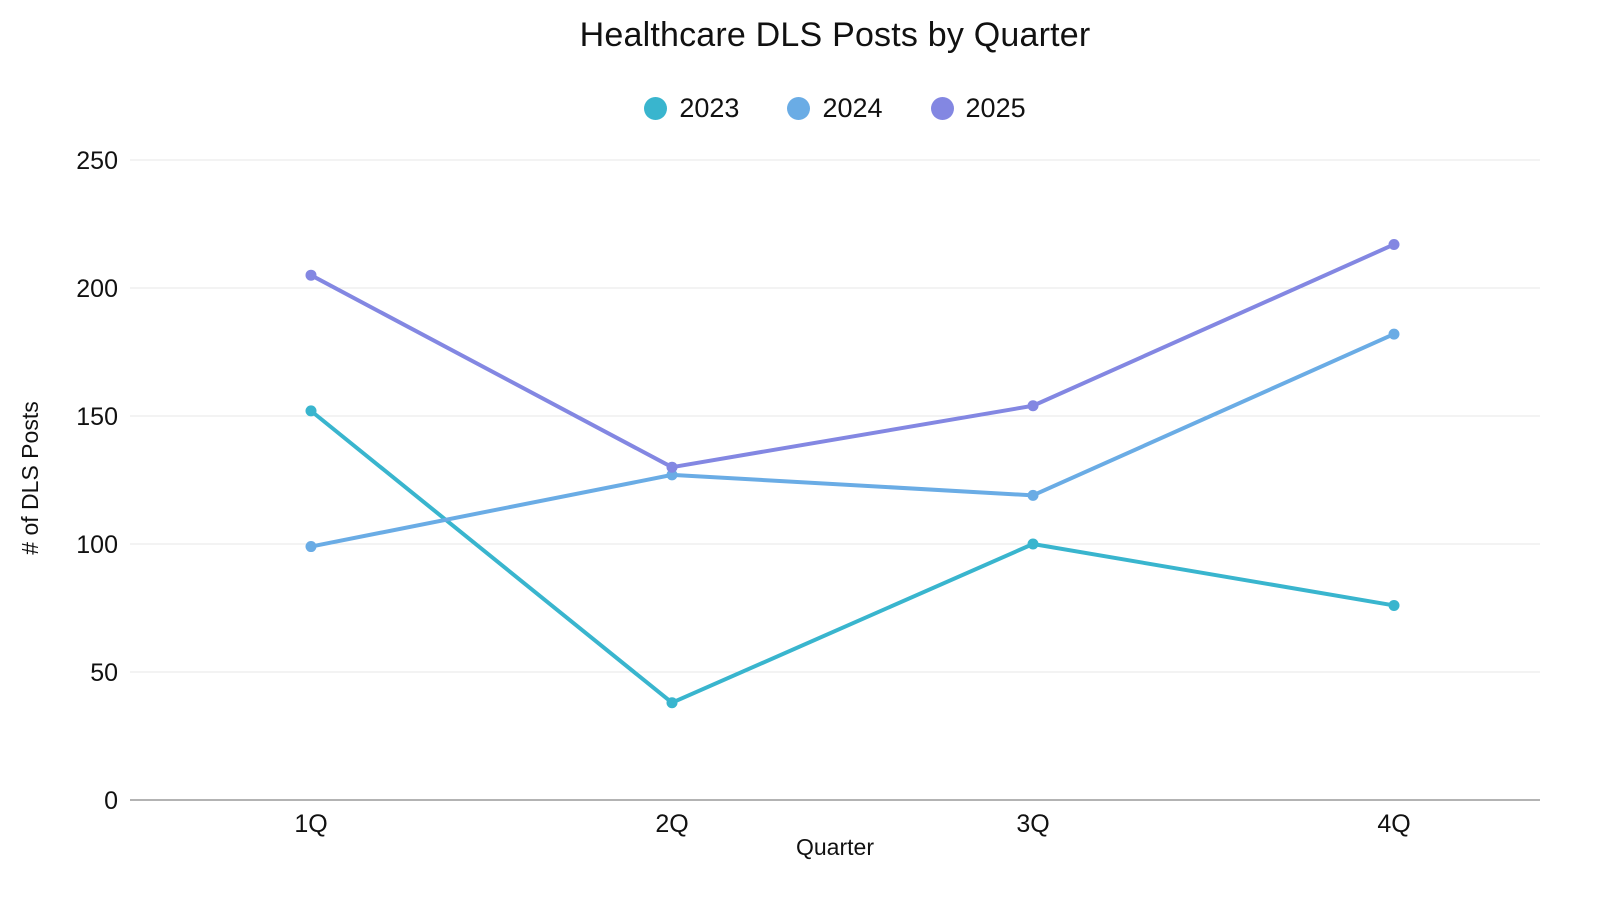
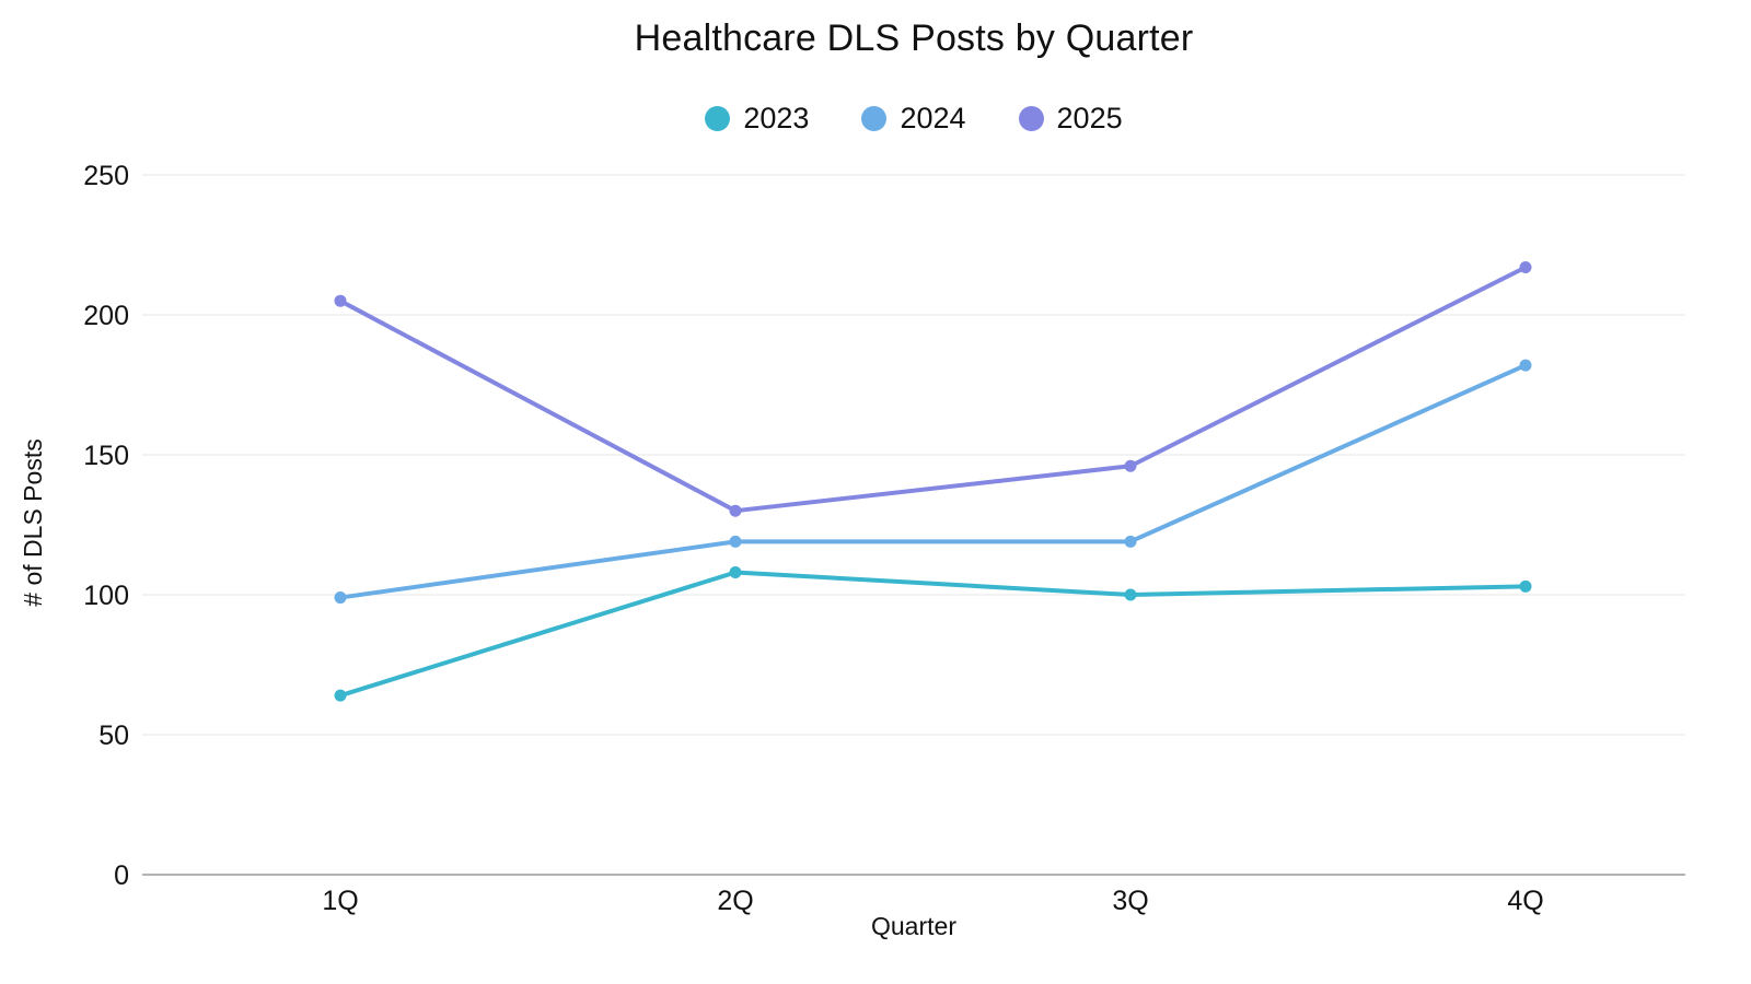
2023/1Q: 152 -> 64
2023/2Q: 38 -> 108
2024/2Q: 127 -> 119
2025/3Q: 154 -> 146
2023/4Q: 76 -> 103
